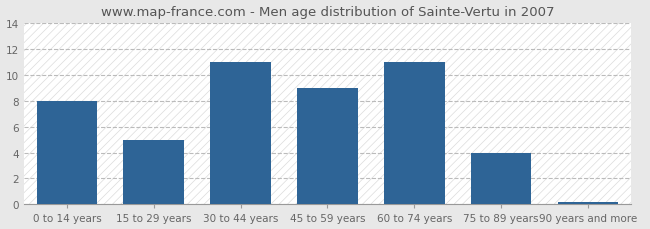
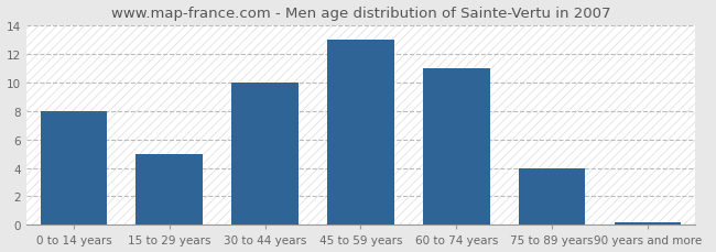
30 to 44 years: 11.0 -> 10.0
45 to 59 years: 9.0 -> 13.0
